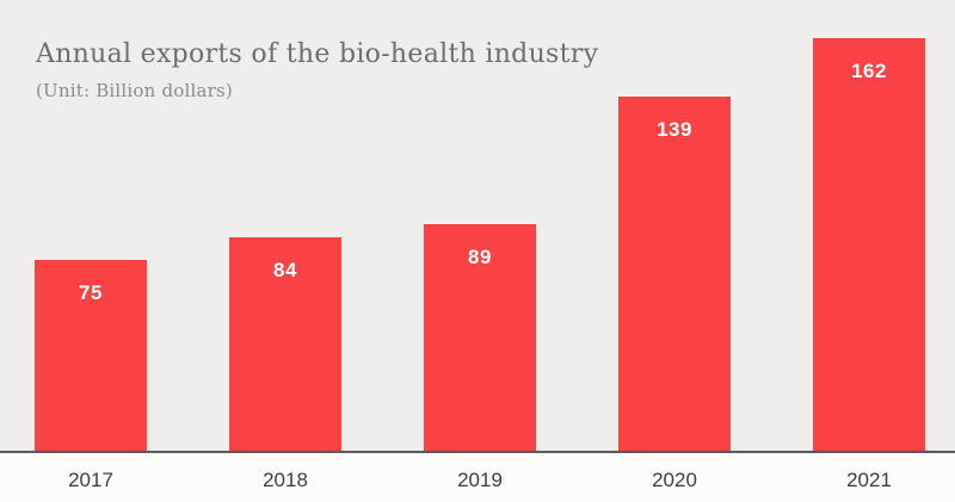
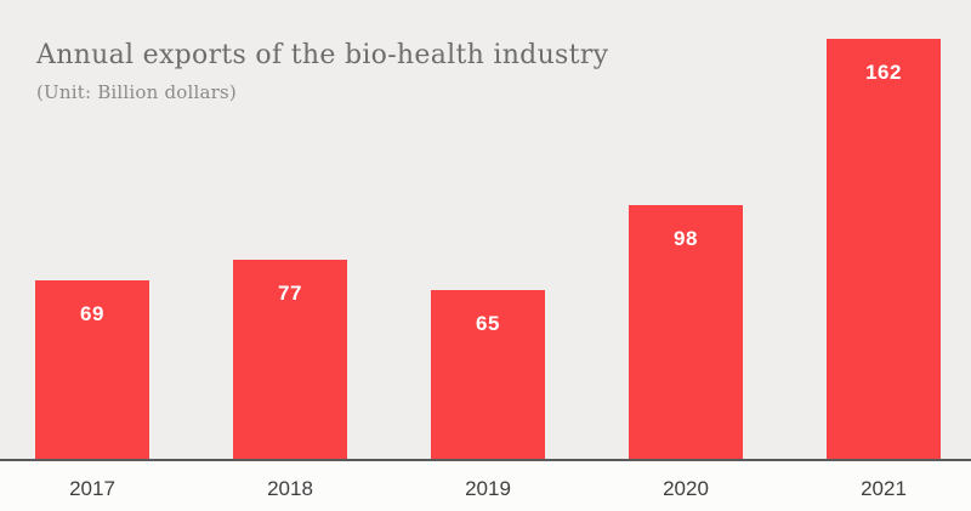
2017: 75 -> 69
2018: 84 -> 77
2019: 89 -> 65
2020: 139 -> 98
